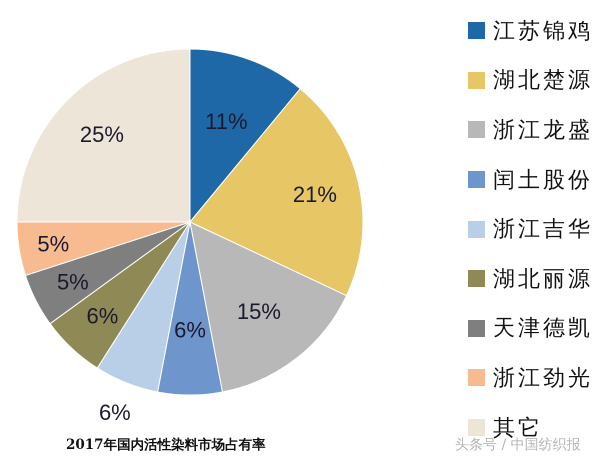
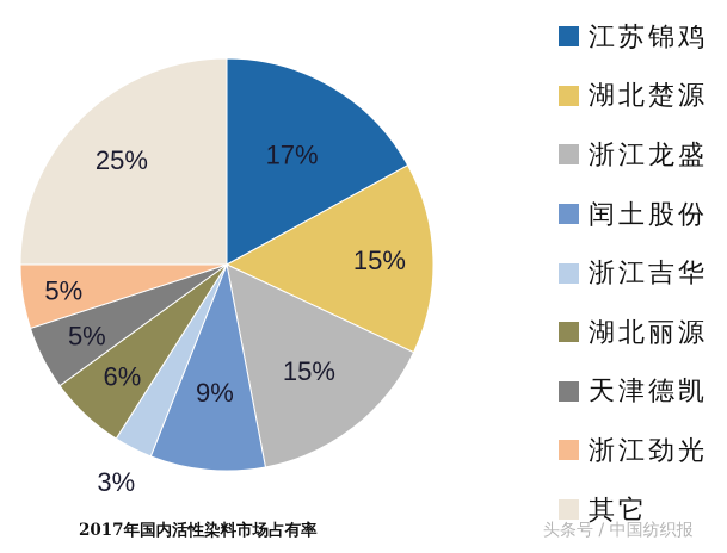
江苏锦鸡: 11% -> 17%
湖北楚源: 21% -> 15%
闰土股份: 6% -> 9%
浙江吉华: 6% -> 3%
